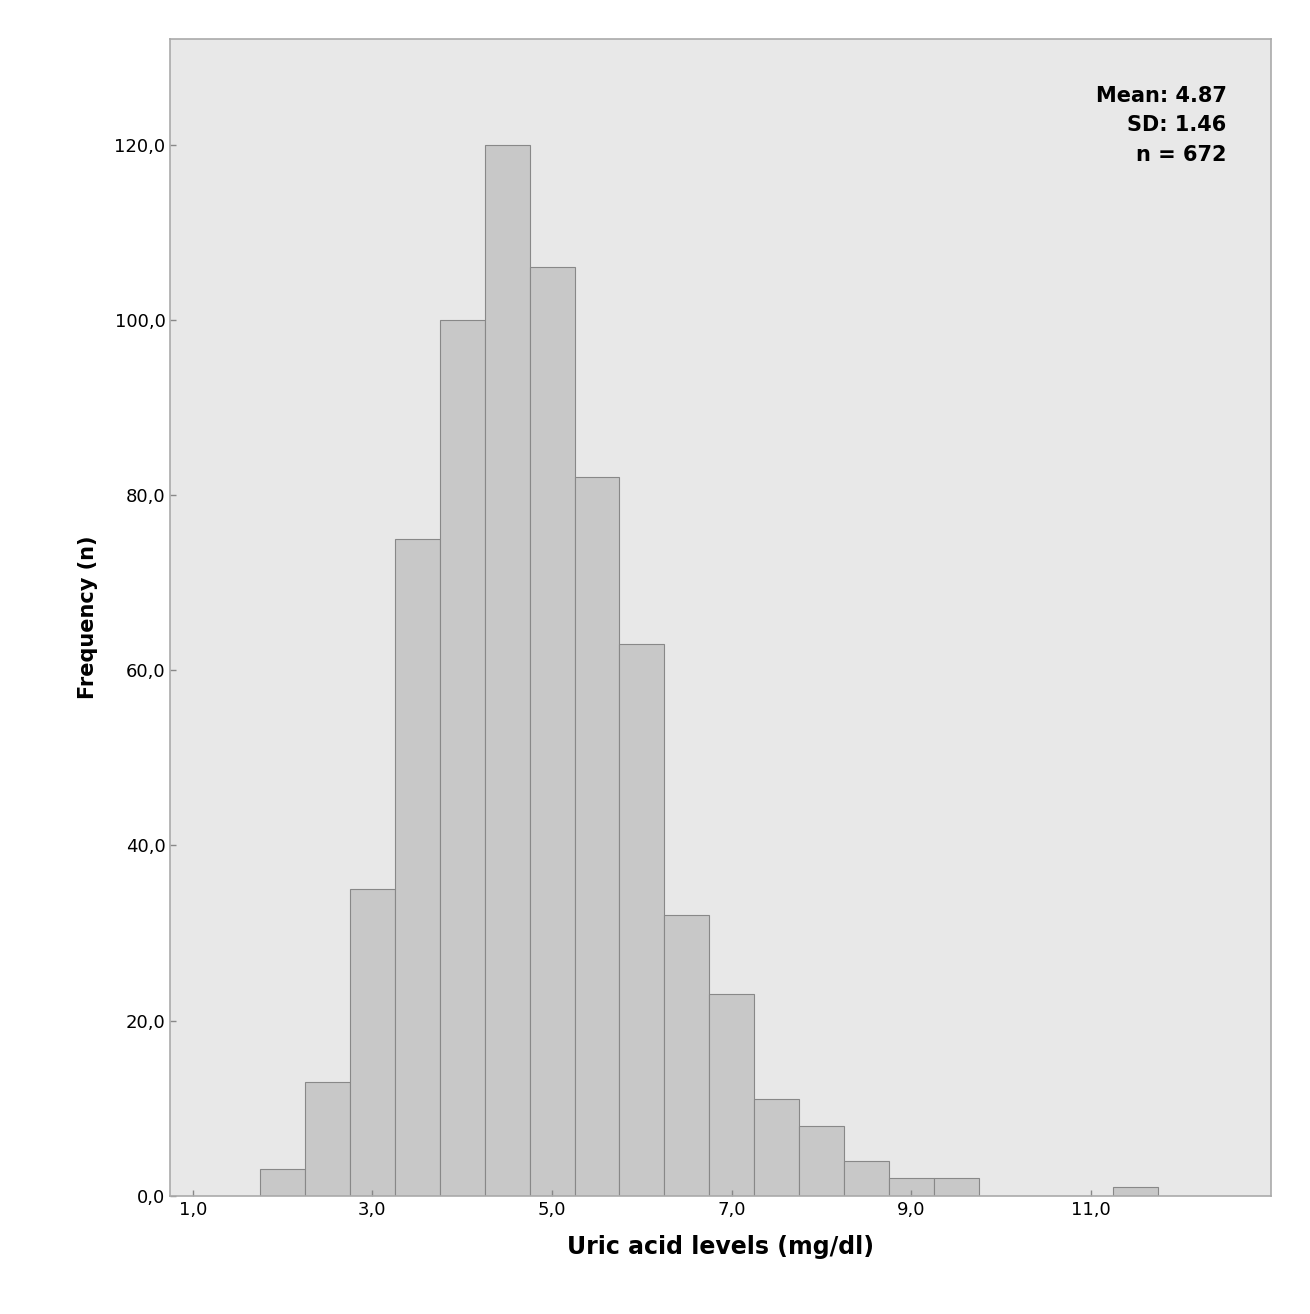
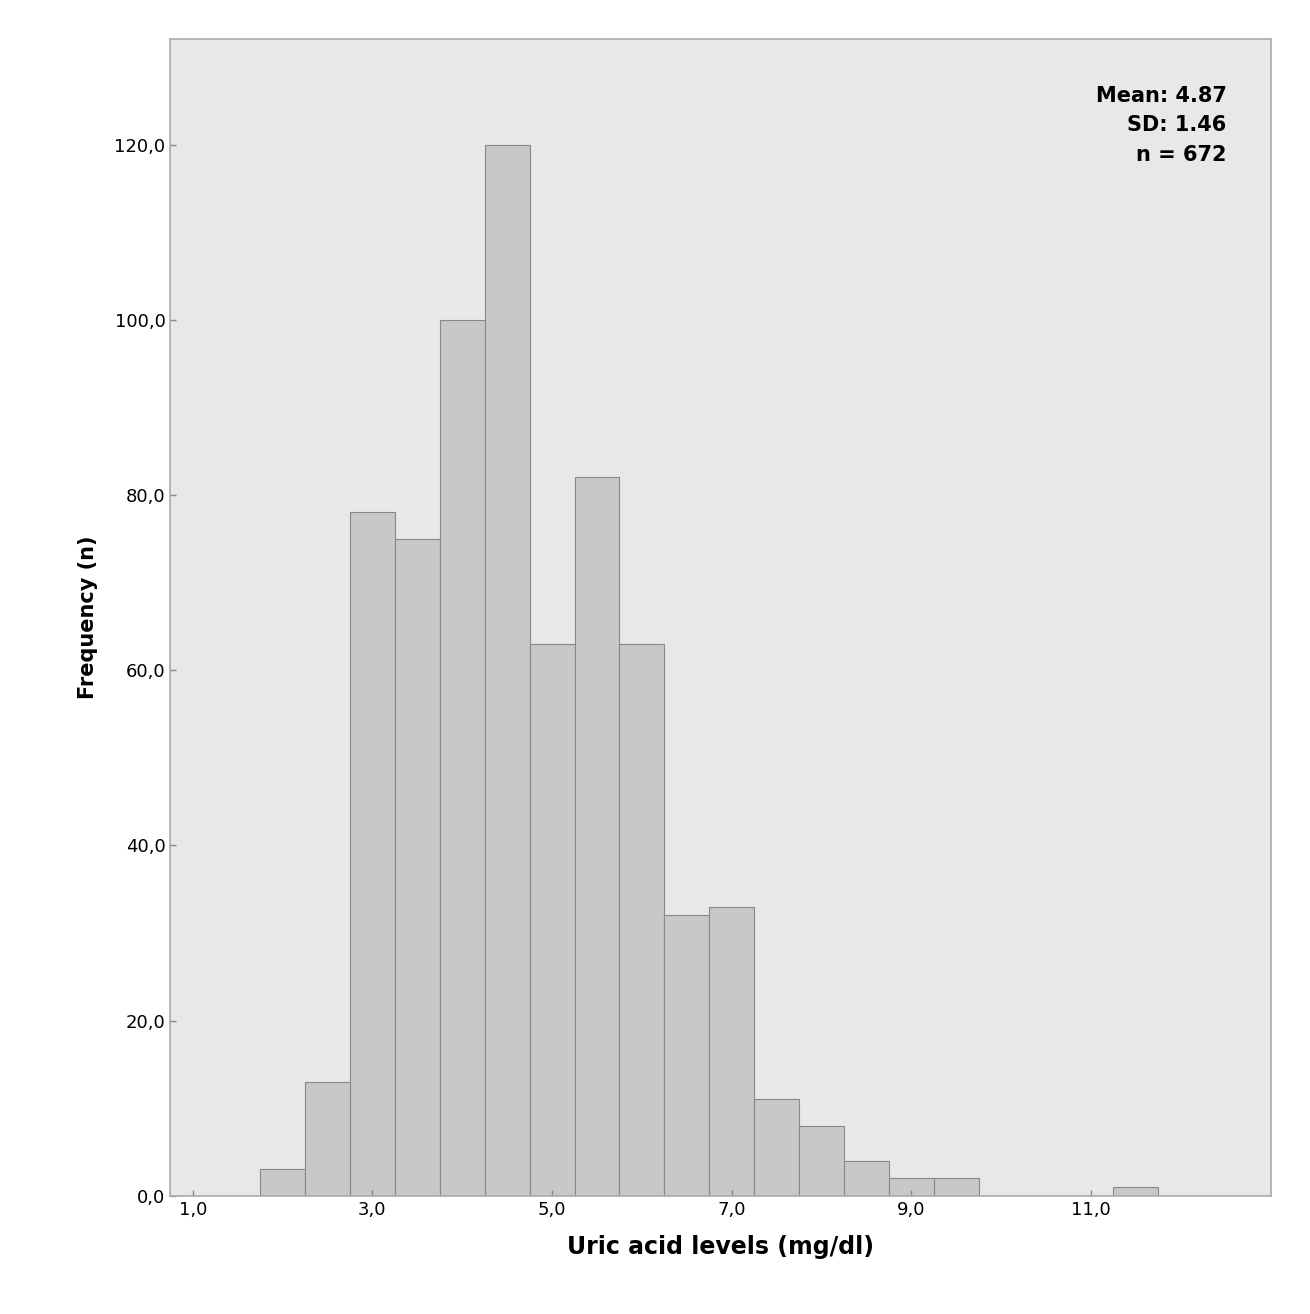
3,0: 35 -> 78
5,0: 106 -> 63
7,0: 23 -> 33
